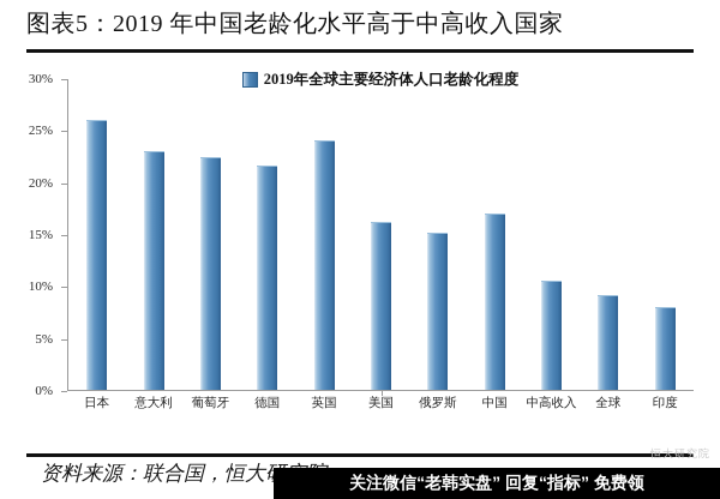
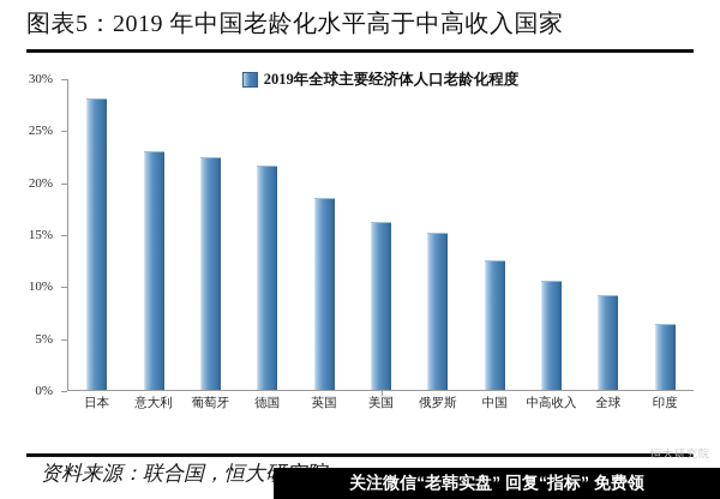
日本: 26% -> 28%
英国: 24% -> 18%
中国: 17% -> 12%
印度: 8% -> 6%
